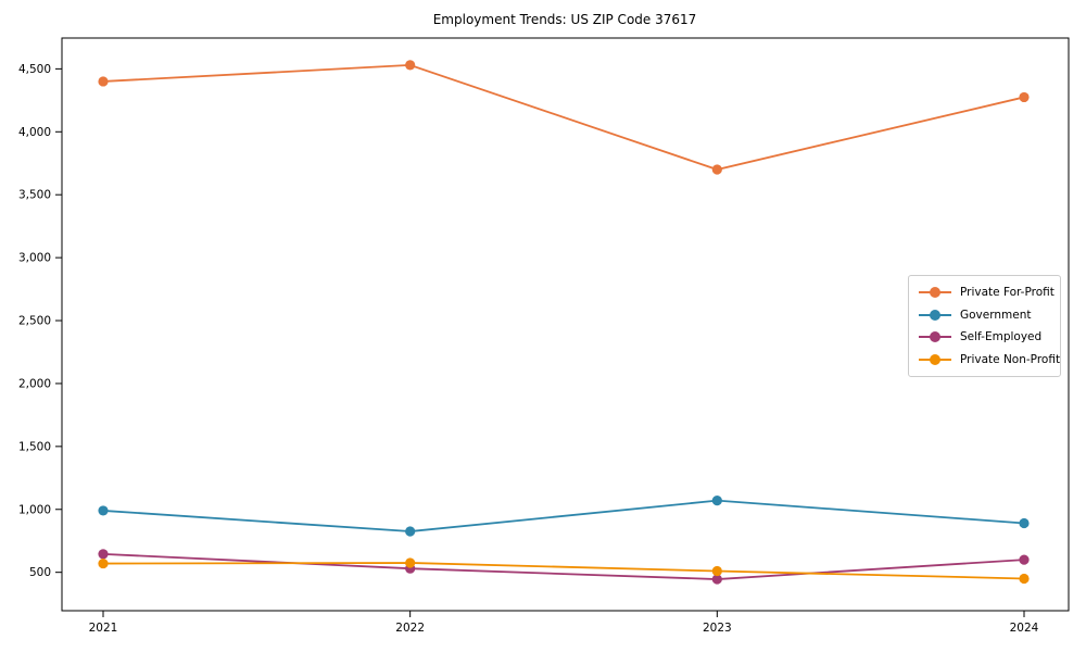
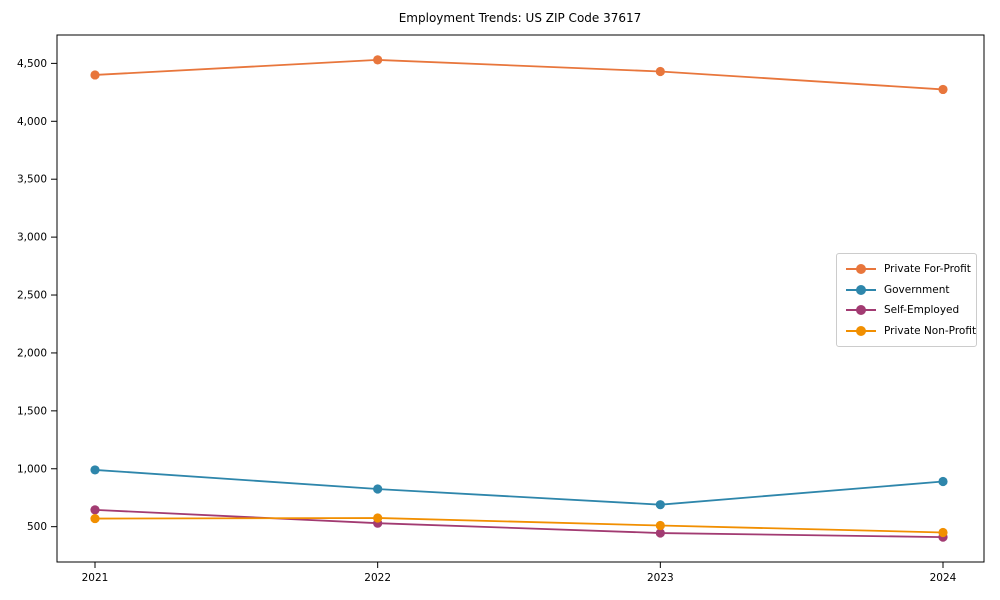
Private For-Profit/2023: 3700 -> 4430
Government/2023: 1070 -> 690
Self-Employed/2024: 600 -> 410
